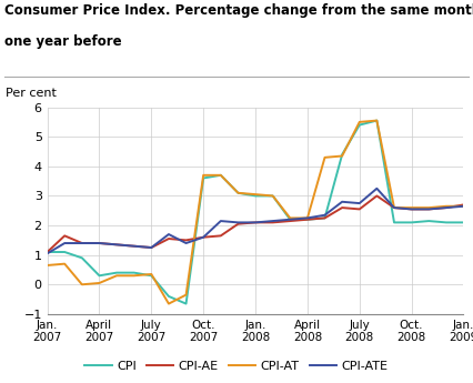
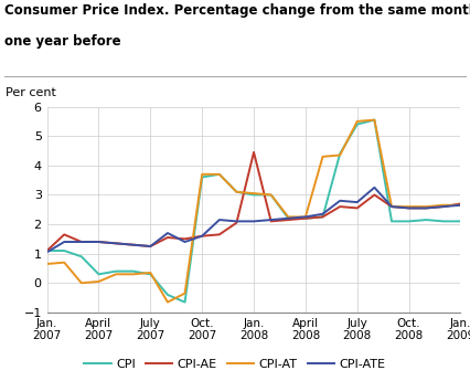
CPI-AE/Jan. 2008: 2.10 -> 4.45
